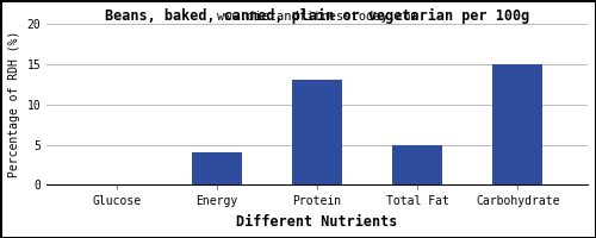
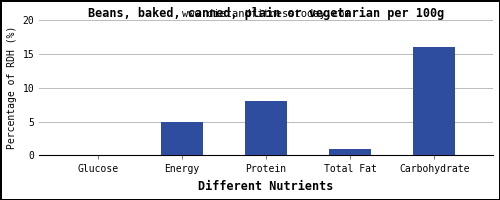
Energy: 4 -> 5
Protein: 13 -> 8
Total Fat: 5 -> 1
Carbohydrate: 15 -> 16
